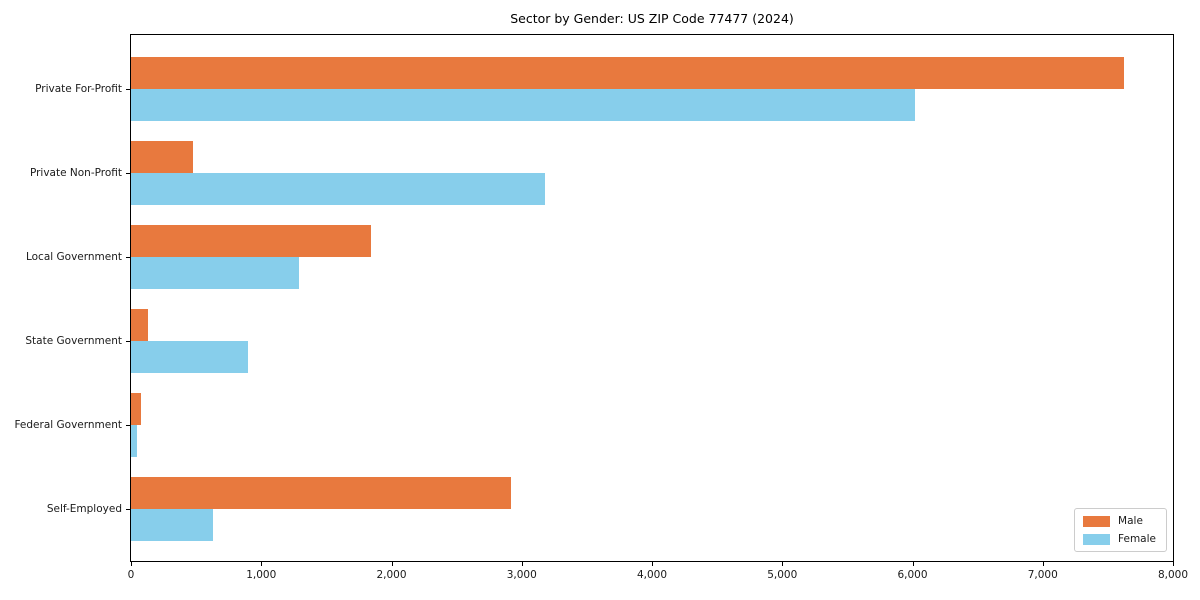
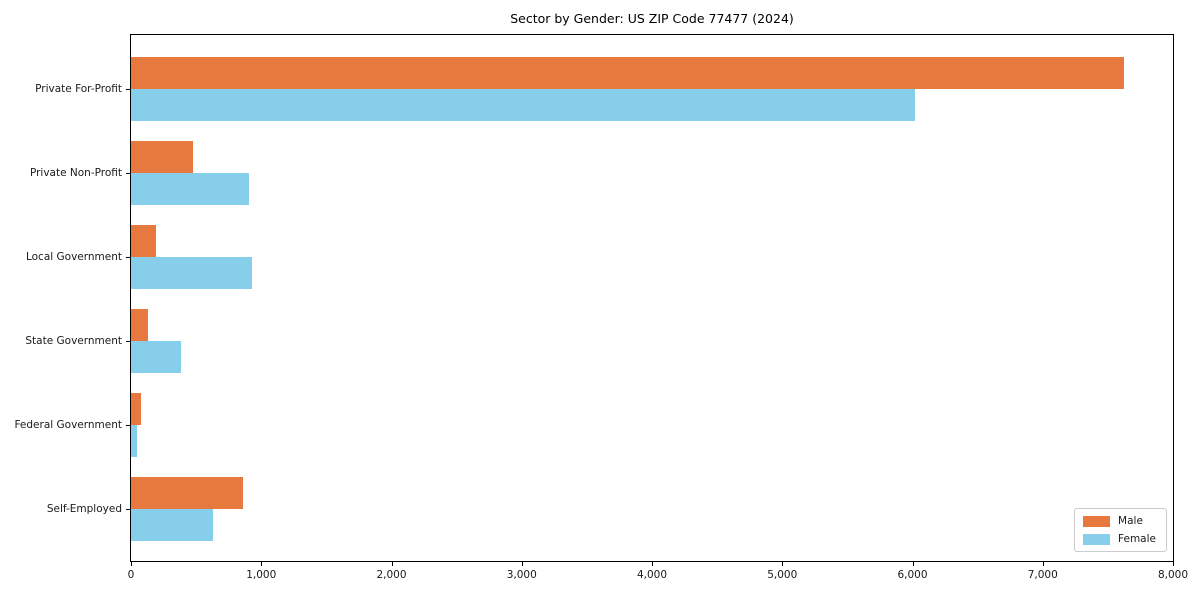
Female/Private Non-Profit: 3180 -> 900
Male/Local Government: 1840 -> 190
Female/Local Government: 1290 -> 930
Female/State Government: 900 -> 380
Male/Self-Employed: 2920 -> 860
